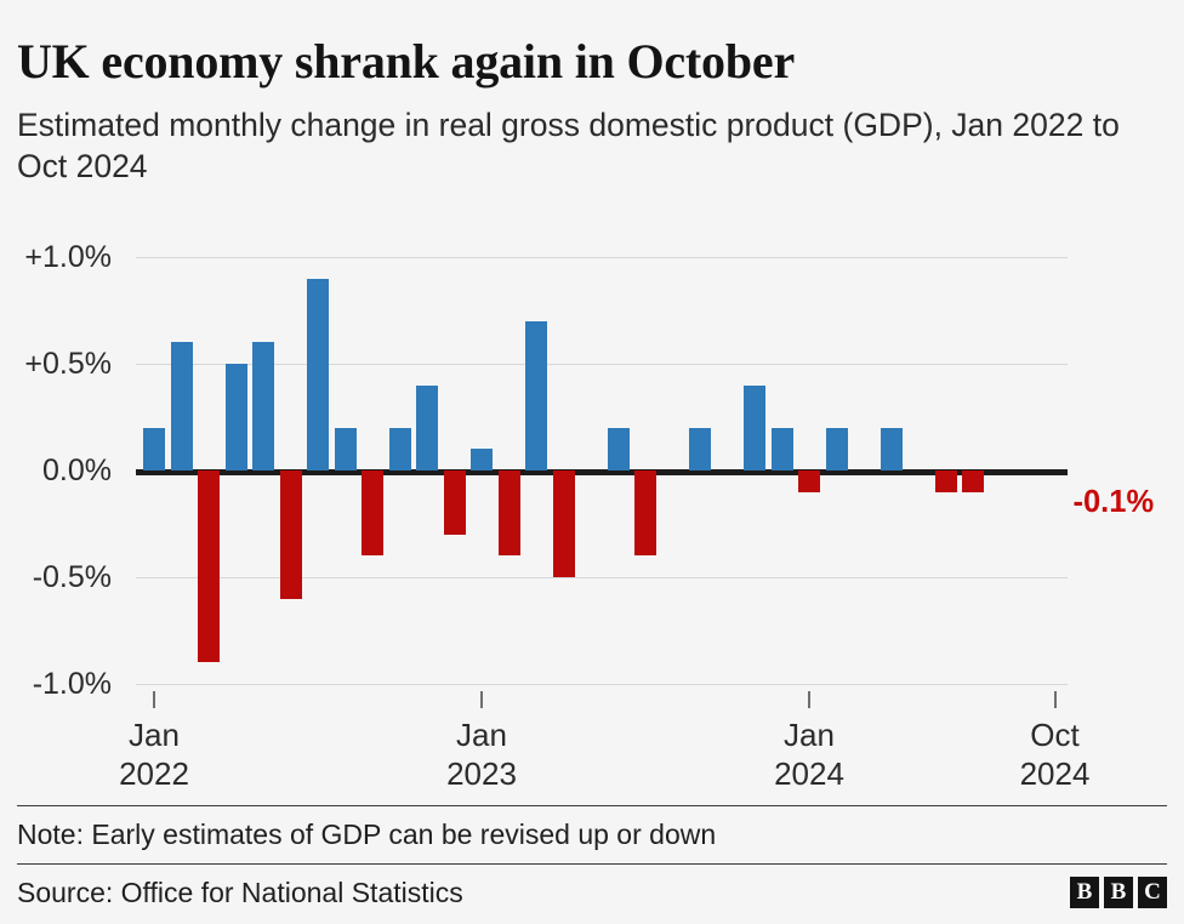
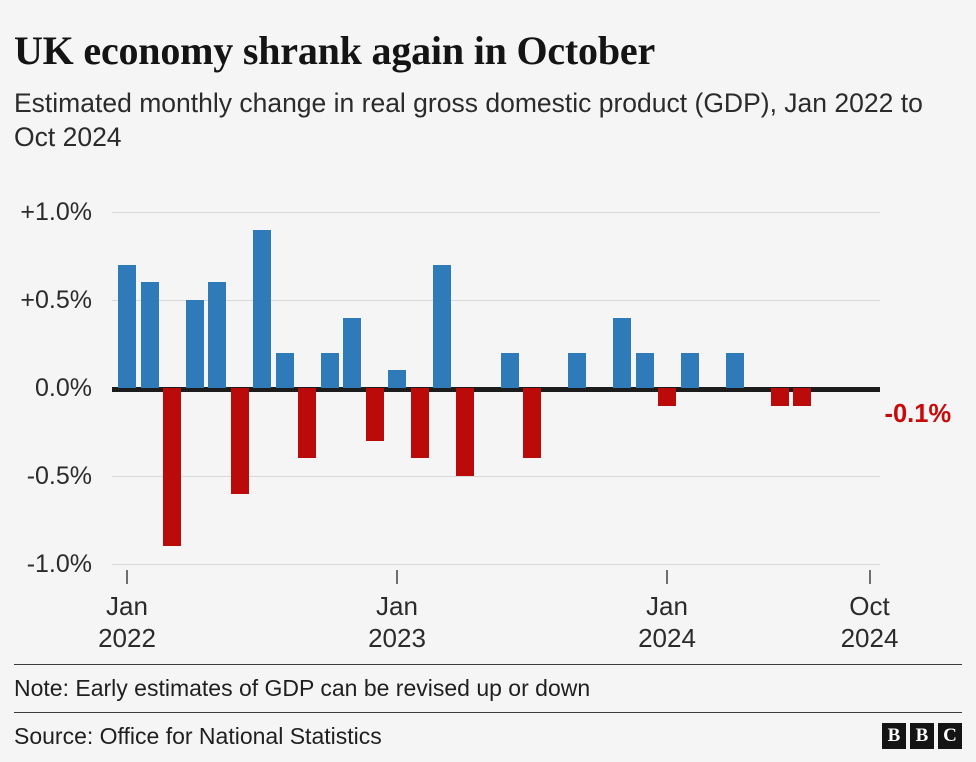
Jan 2022: 0.2% -> 0.7%
